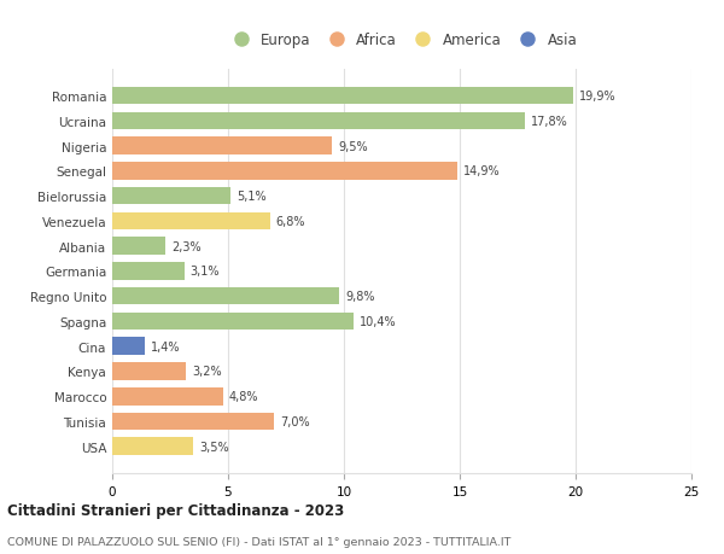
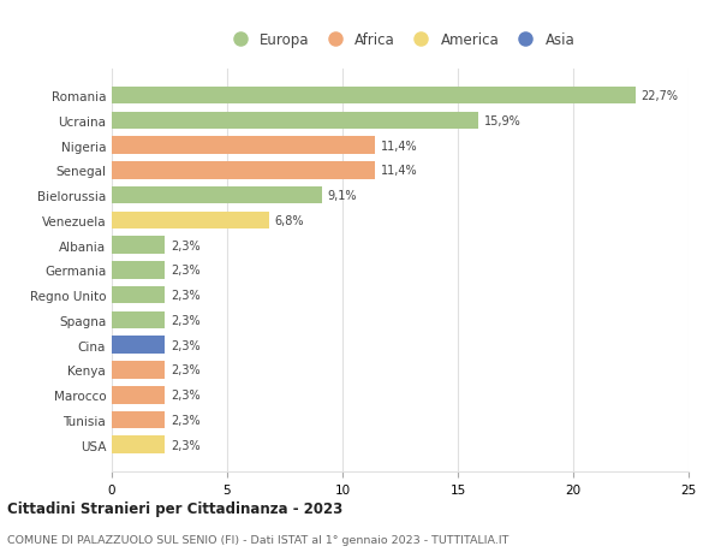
Romania: 19,9% -> 22,7%
Ucraina: 17,8% -> 15,9%
Nigeria: 9,5% -> 11,4%
Senegal: 14,9% -> 11,4%
Bielorussia: 5,1% -> 9,1%
Germania: 3,1% -> 2,3%
Regno Unito: 9,8% -> 2,3%
Spagna: 10,4% -> 2,3%
Cina: 1,4% -> 2,3%
Kenya: 3,2% -> 2,3%
Marocco: 4,8% -> 2,3%
Tunisia: 7,0% -> 2,3%
USA: 3,5% -> 2,3%
